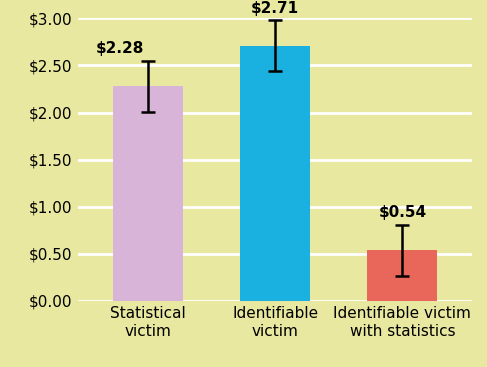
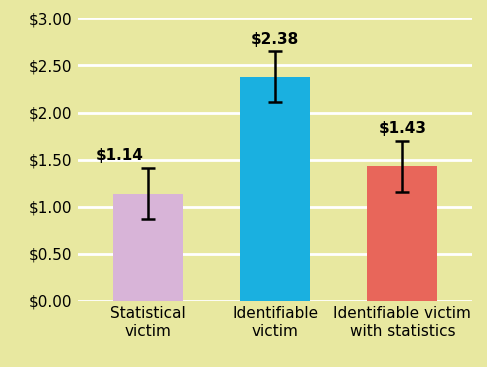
Statistical victim: $2.28 -> $1.14
Identifiable victim: $2.71 -> $2.38
Identifiable victim with statistics: $0.54 -> $1.43
